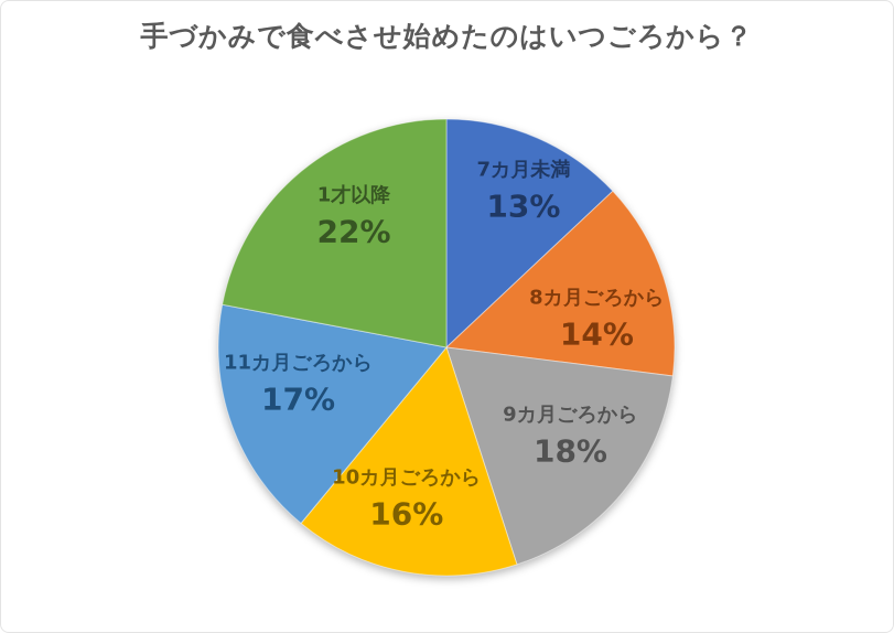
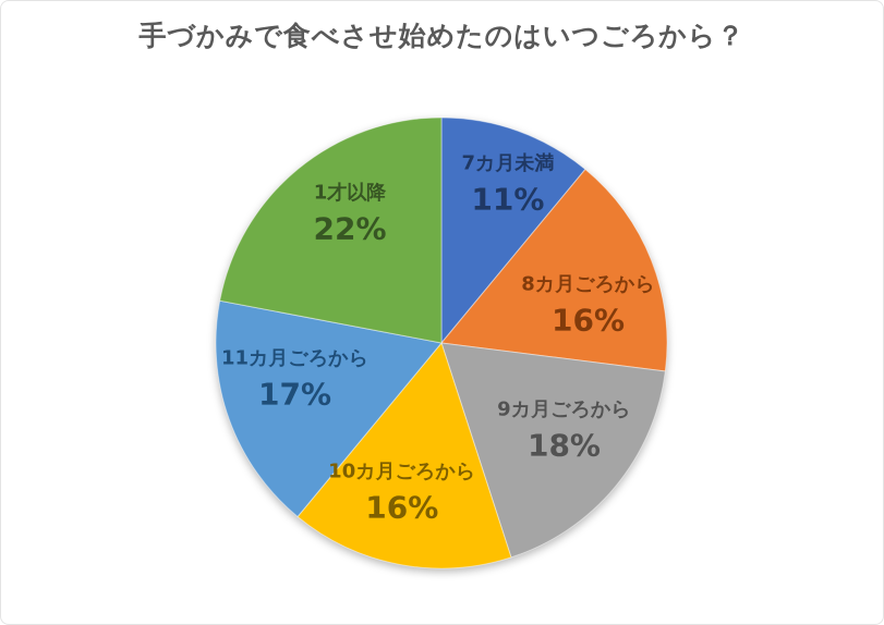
7カ月未満: 13% -> 11%
8カ月ごろから: 14% -> 16%
